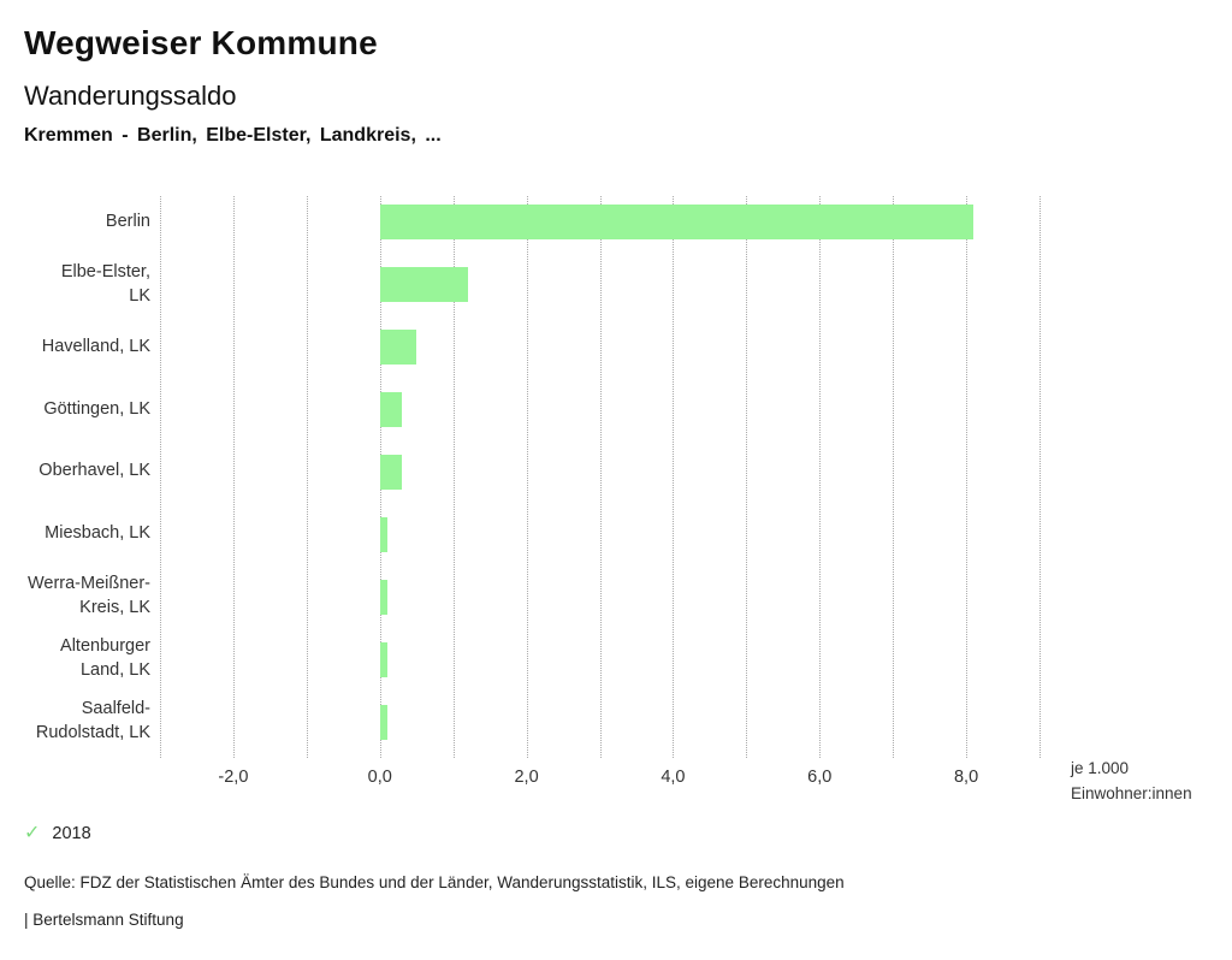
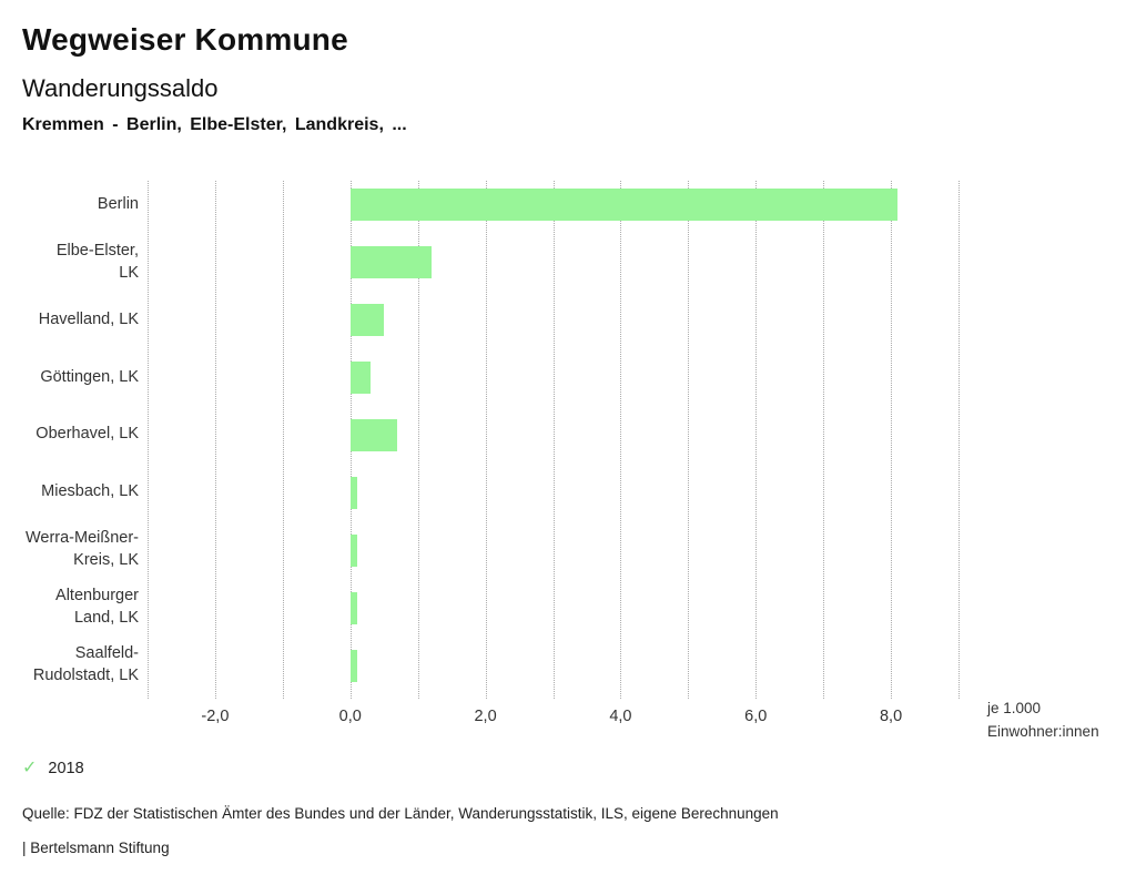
Oberhavel, LK: 0,3 -> 0,7
